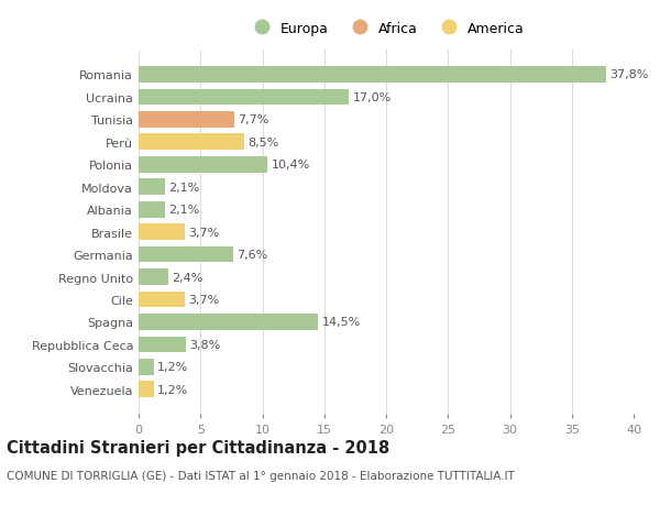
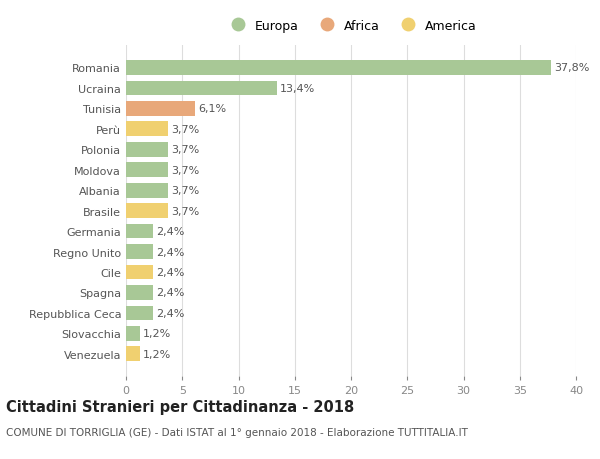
Ucraina: 17,0% -> 13,4%
Tunisia: 7,7% -> 6,1%
Perù: 8,5% -> 3,7%
Polonia: 10,4% -> 3,7%
Moldova: 2,1% -> 3,7%
Albania: 2,1% -> 3,7%
Germania: 7,6% -> 2,4%
Cile: 3,7% -> 2,4%
Spagna: 14,5% -> 2,4%
Repubblica Ceca: 3,8% -> 2,4%
